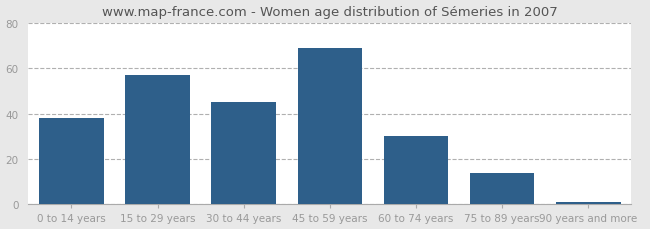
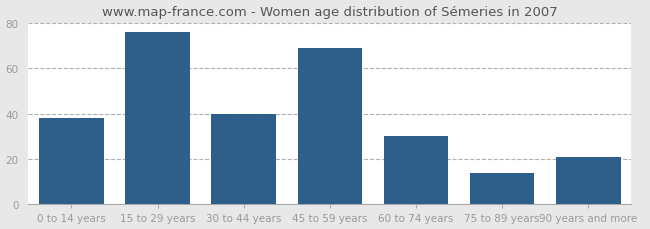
15 to 29 years: 57 -> 76
30 to 44 years: 45 -> 40
90 years and more: 1 -> 21
